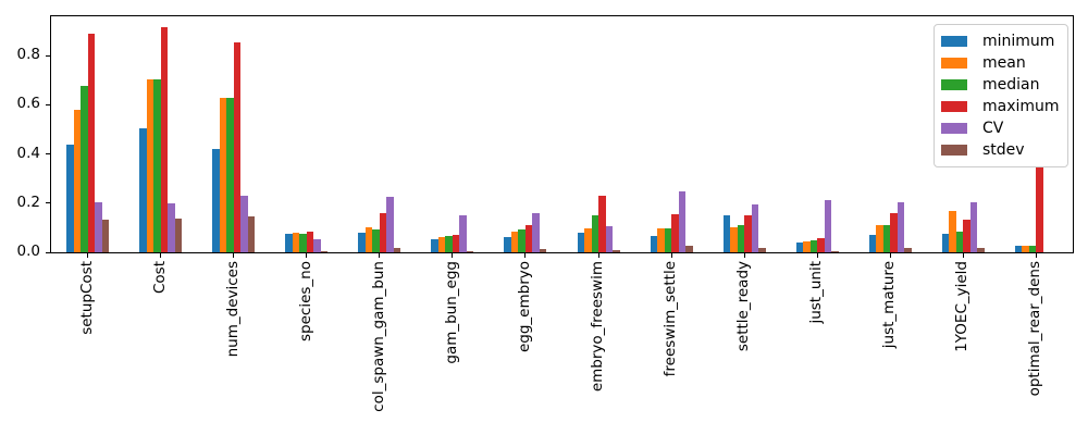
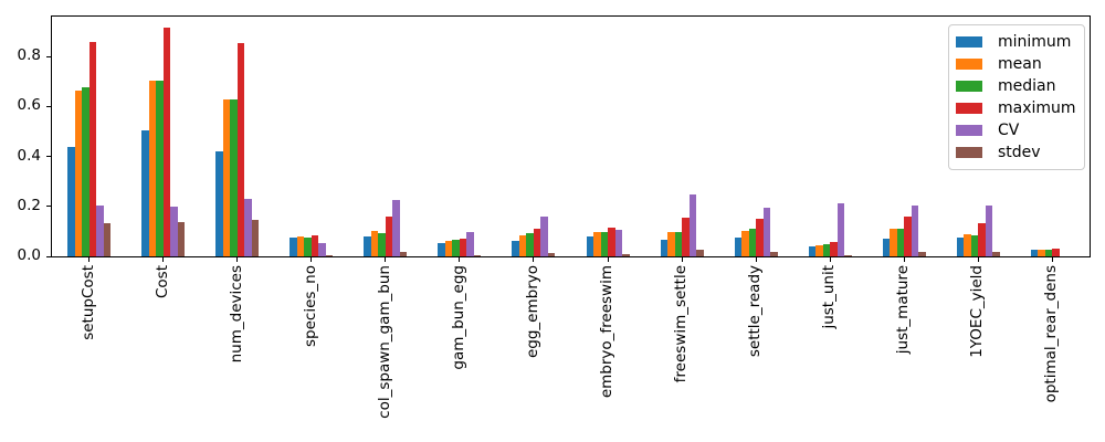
mean/setupCost: 0.58 -> 0.67
maximum/setupCost: 0.89 -> 0.86
CV/gam_bun_egg: 0.15 -> 0.10
median/embryo_freeswim: 0.15 -> 0.10
maximum/embryo_freeswim: 0.23 -> 0.12
minimum/settle_ready: 0.15 -> 0.07
mean/1YOEC_yield: 0.17 -> 0.09
maximum/optimal_rear_dens: 0.35 -> 0.03
